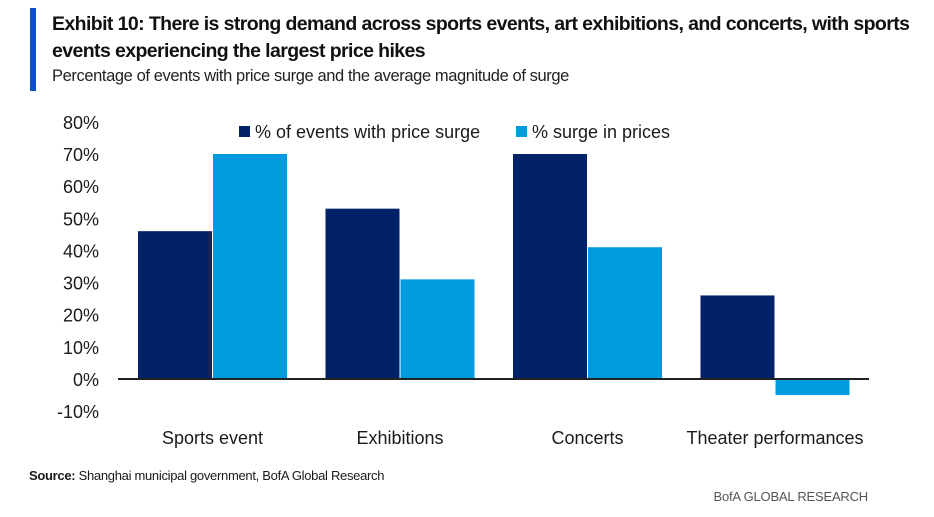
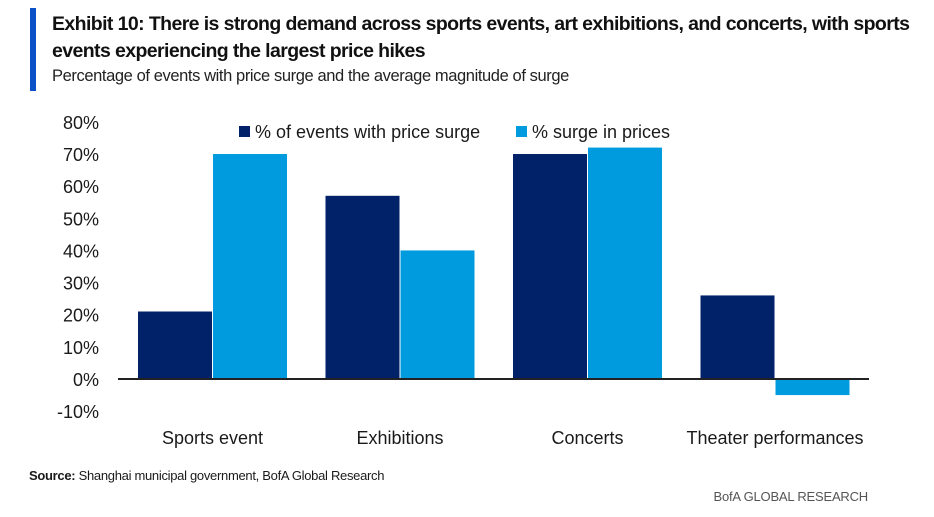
% of events with price surge/Sports event: 46% -> 21%
% of events with price surge/Exhibitions: 53% -> 57%
% surge in prices/Exhibitions: 31% -> 40%
% surge in prices/Concerts: 41% -> 72%
